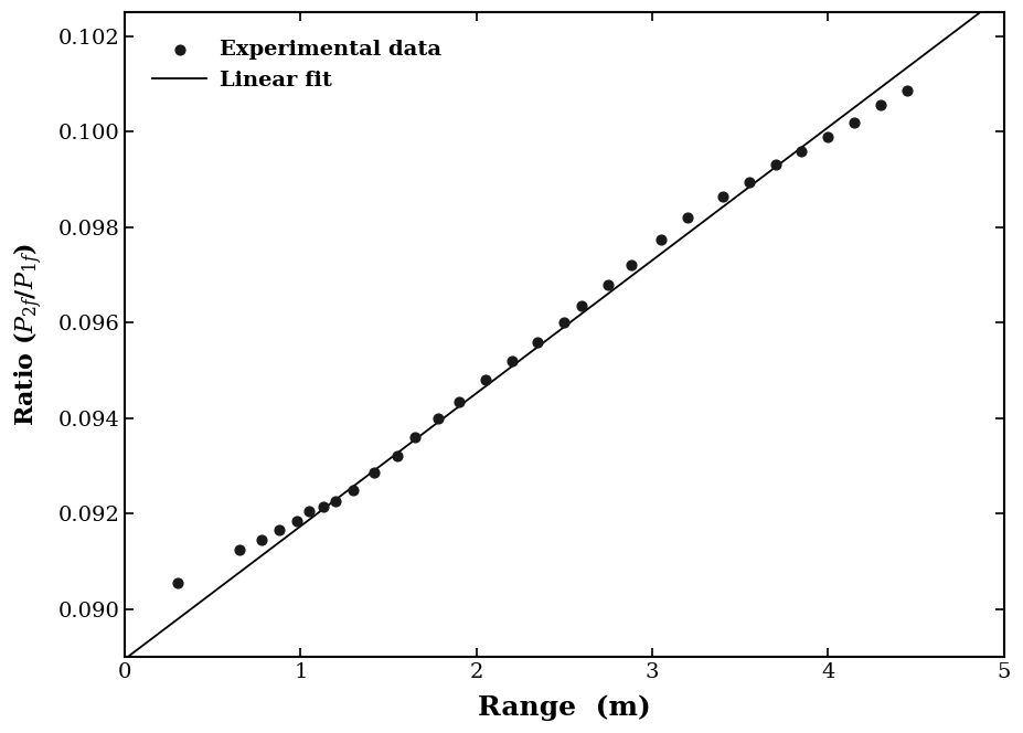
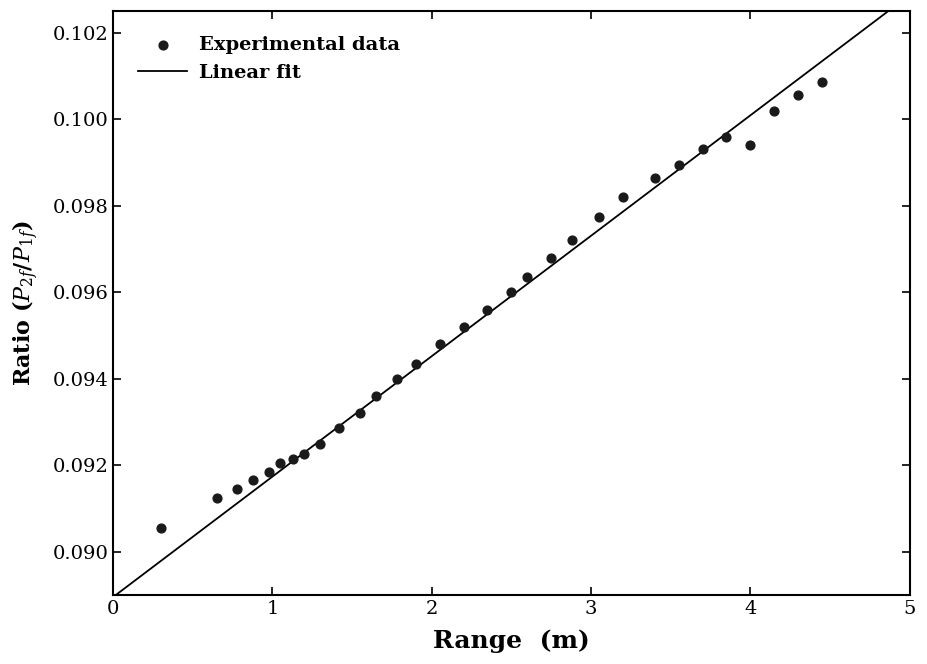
Experimental data/4: 0.09990 -> 0.09940
